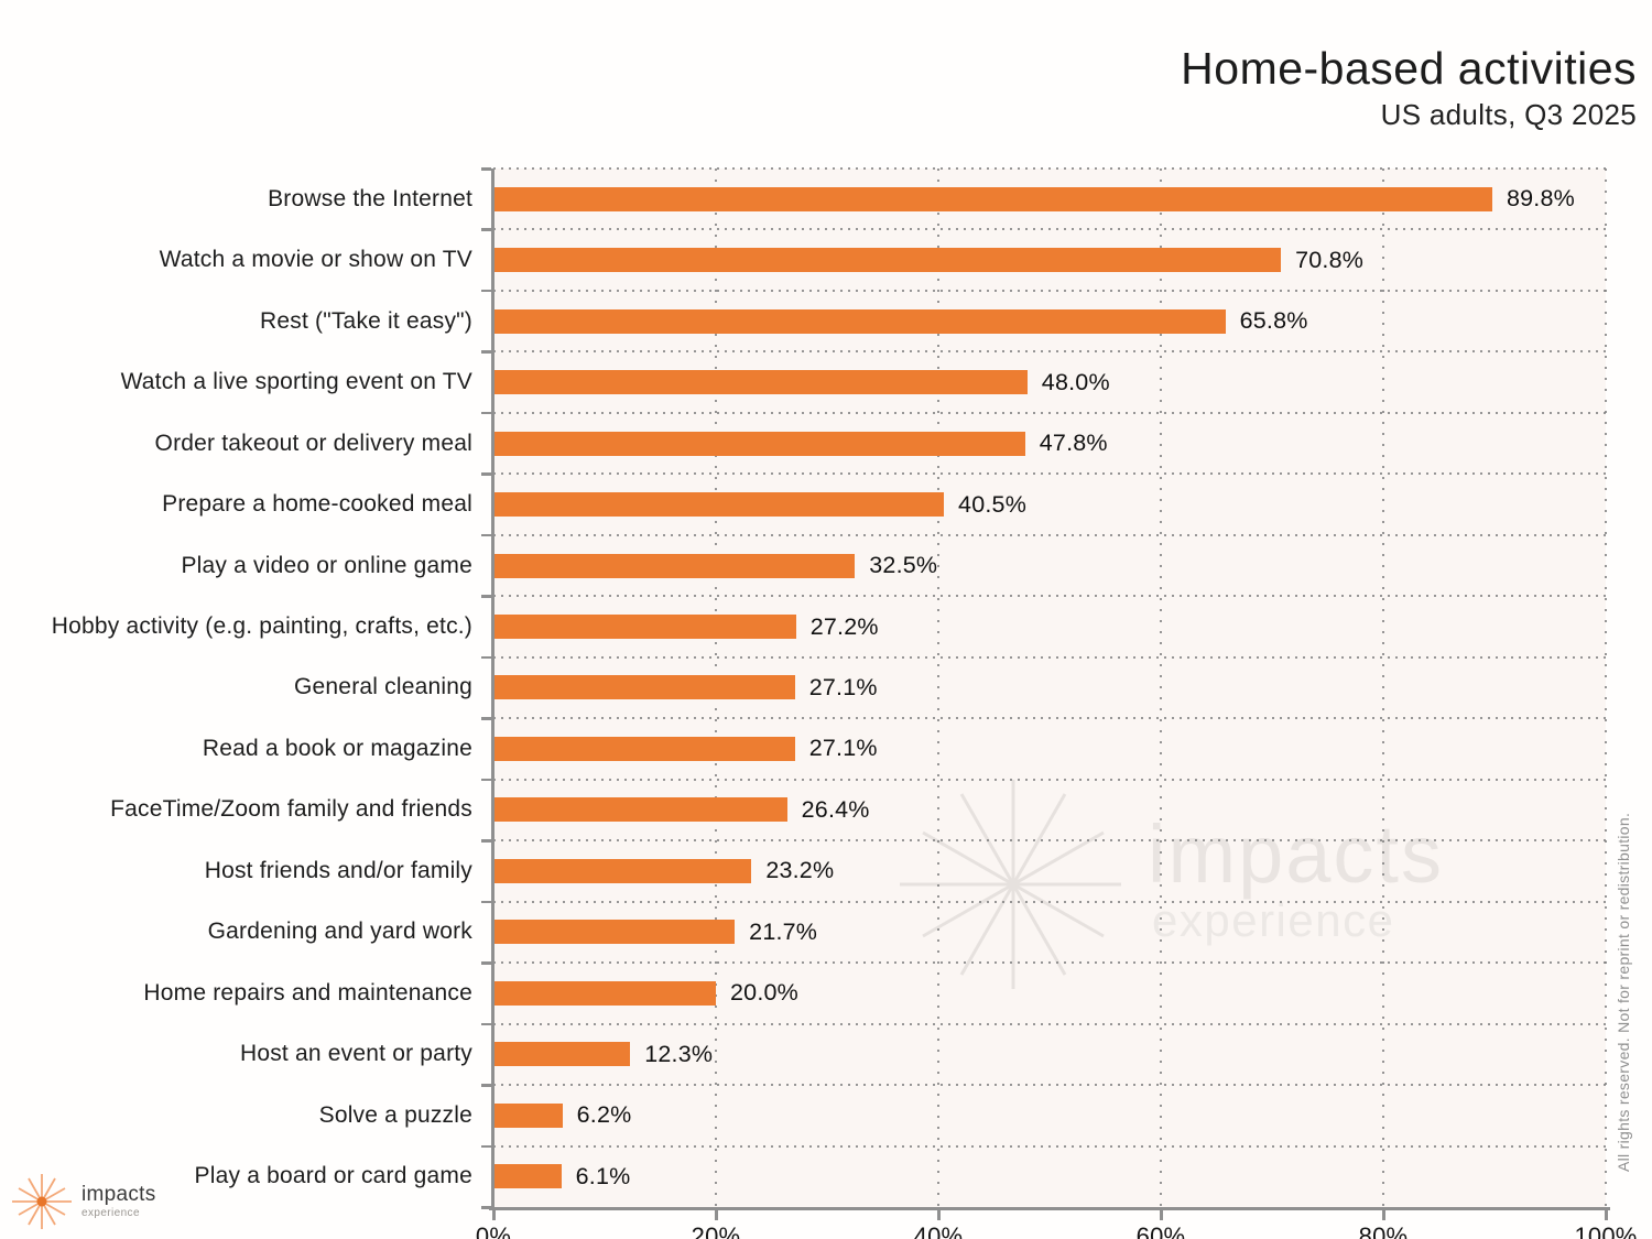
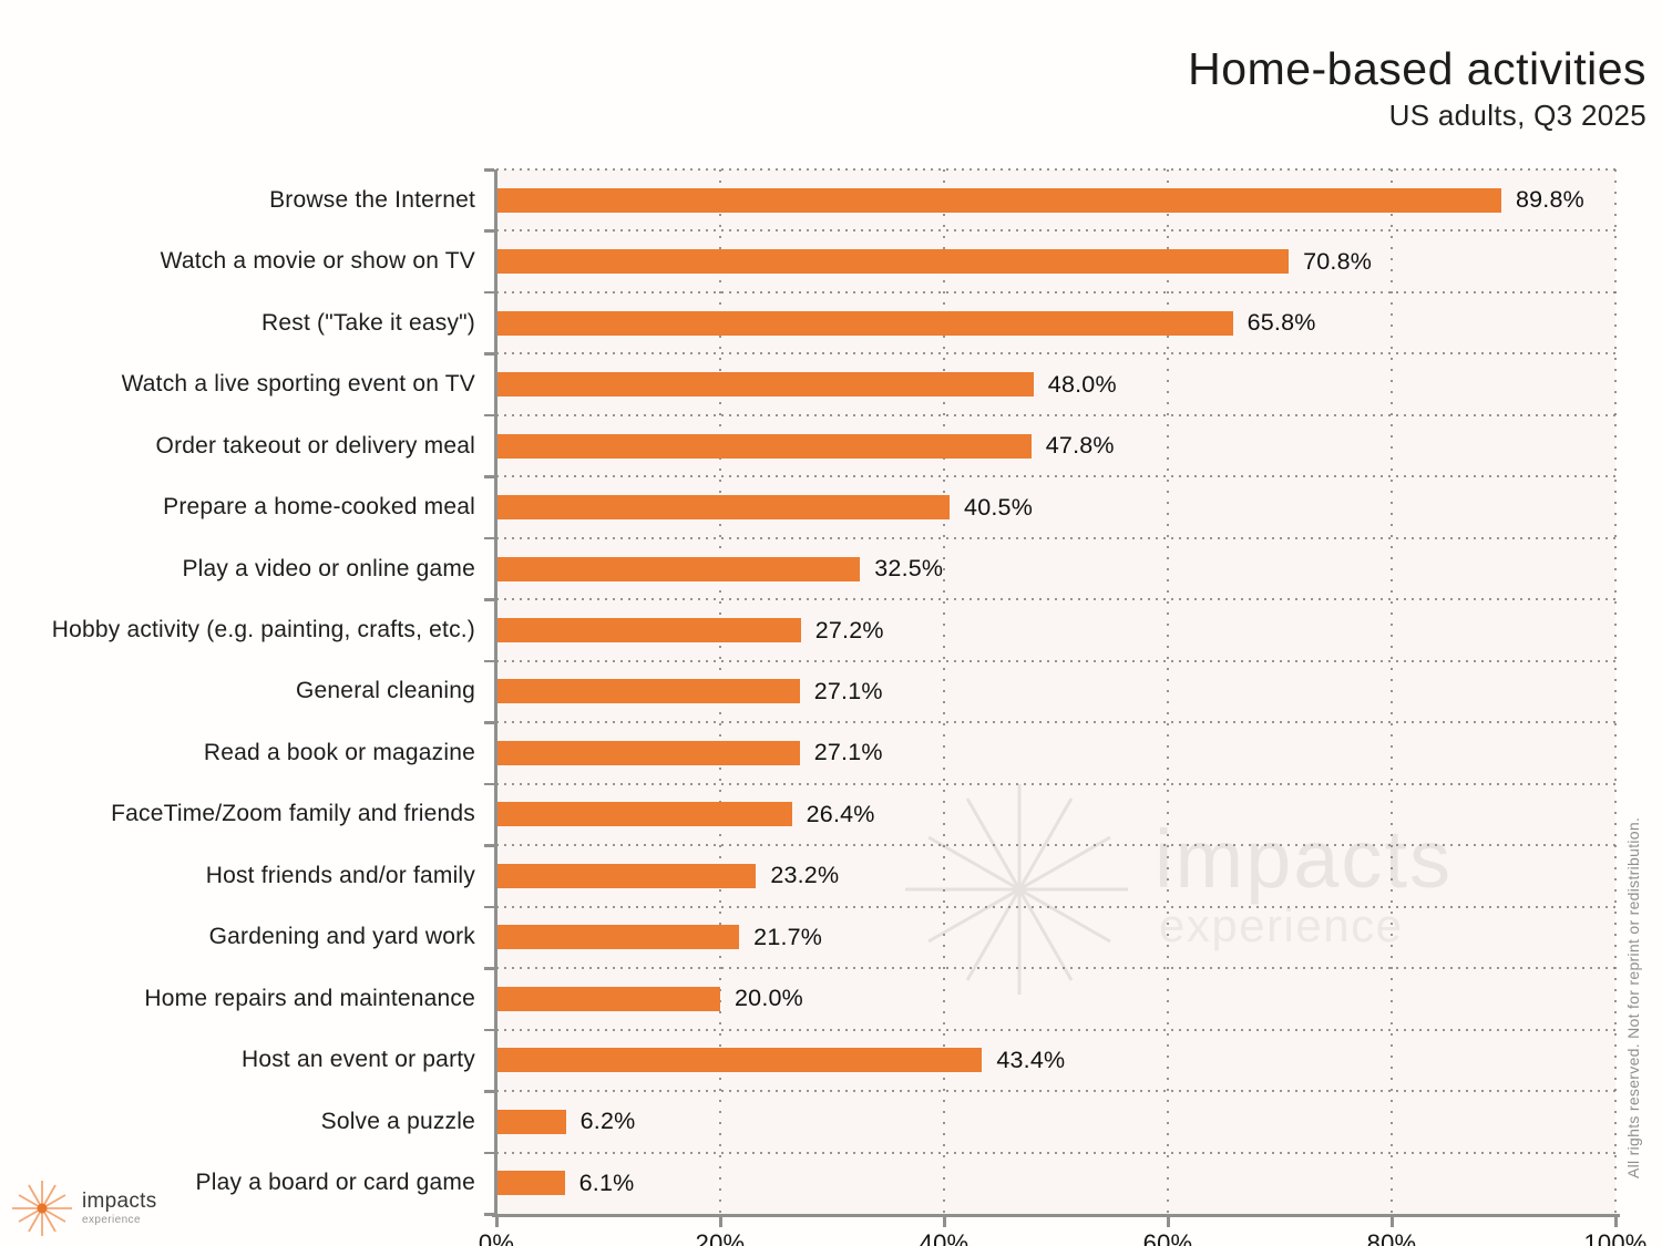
Host an event or party: 12.3% -> 43.4%
